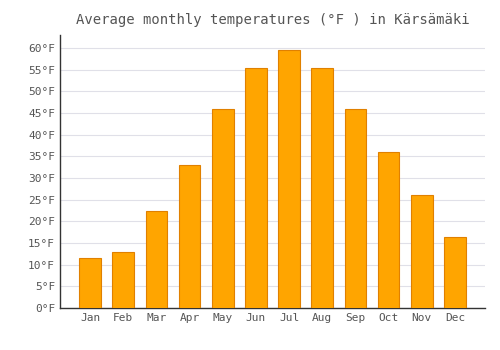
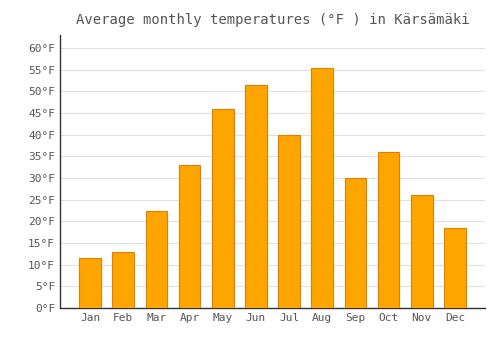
Jun: 55.5°F -> 51.5°F
Jul: 59.5°F -> 40.0°F
Sep: 46.0°F -> 30.0°F
Dec: 16.5°F -> 18.5°F
